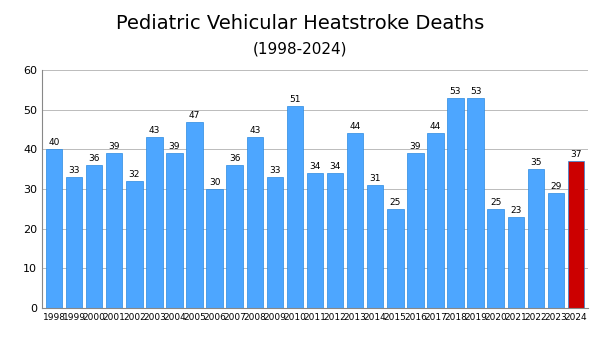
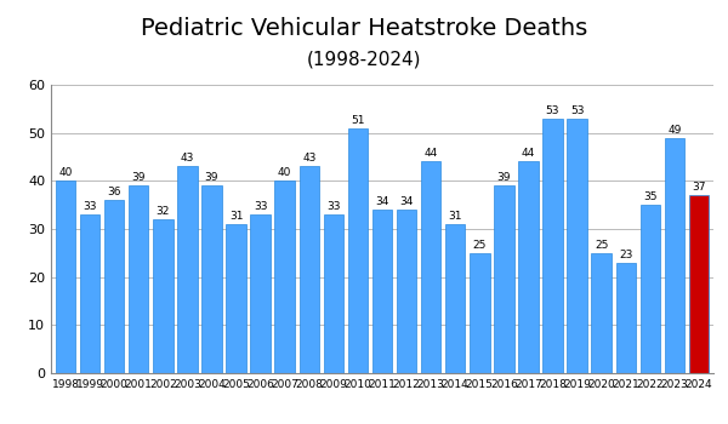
2005: 47 -> 31
2006: 30 -> 33
2007: 36 -> 40
2023: 29 -> 49
